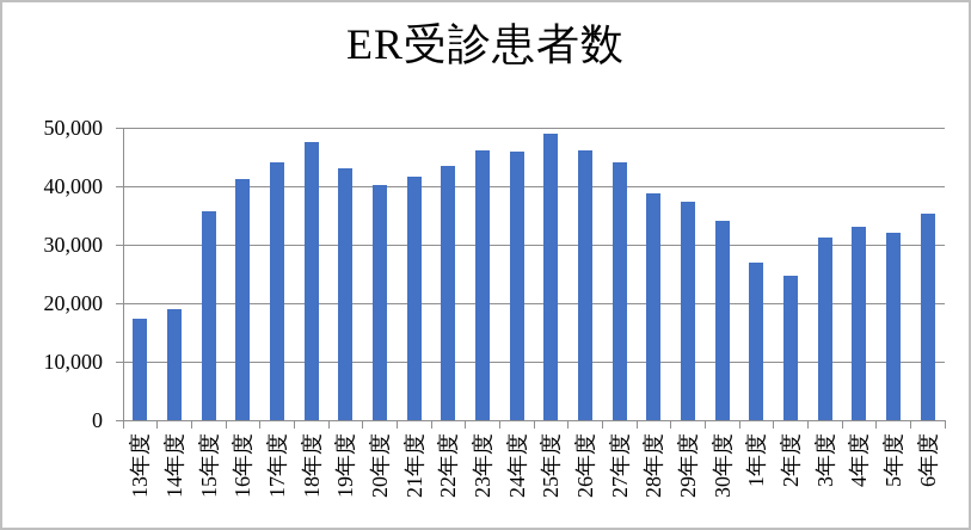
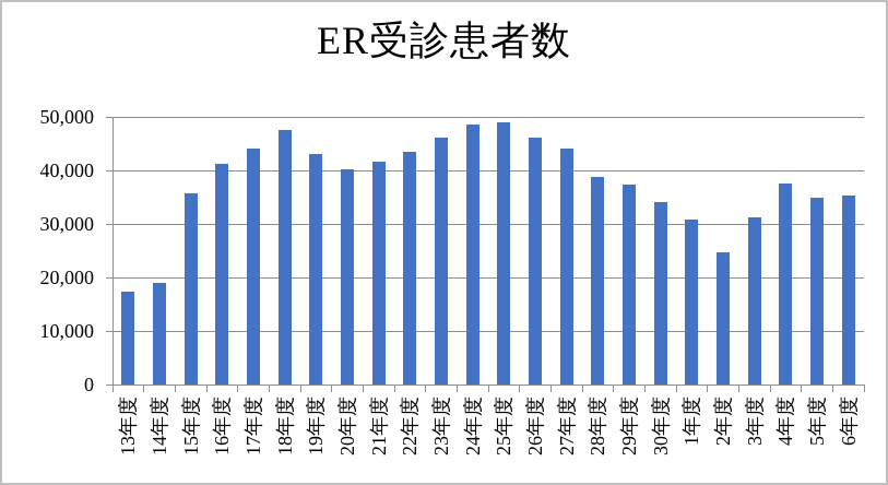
24年度: 46000 -> 48000
1年度: 27000 -> 31000
4年度: 33000 -> 38000
5年度: 32000 -> 35000
